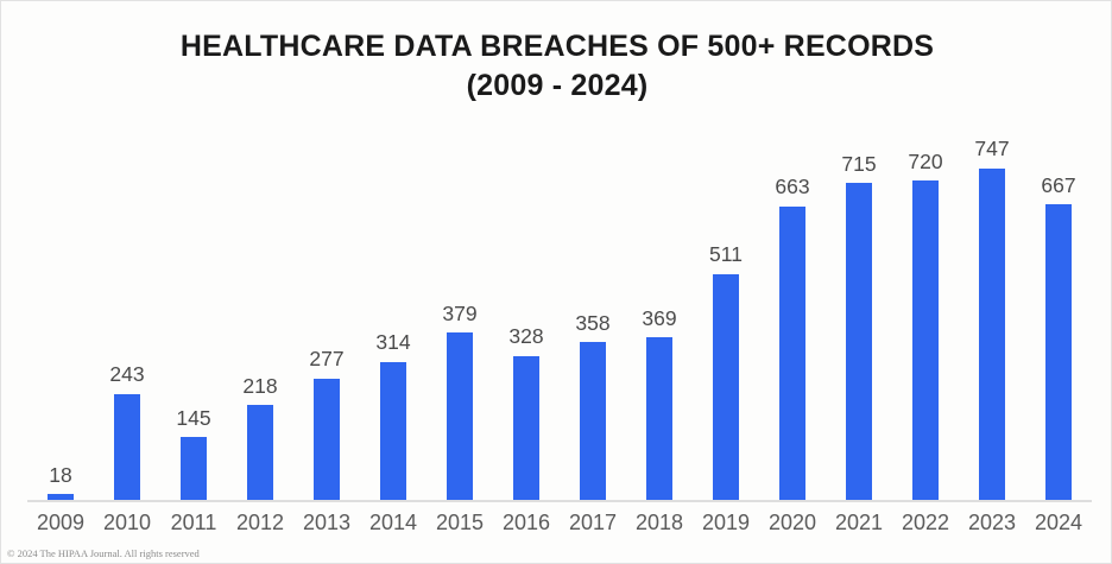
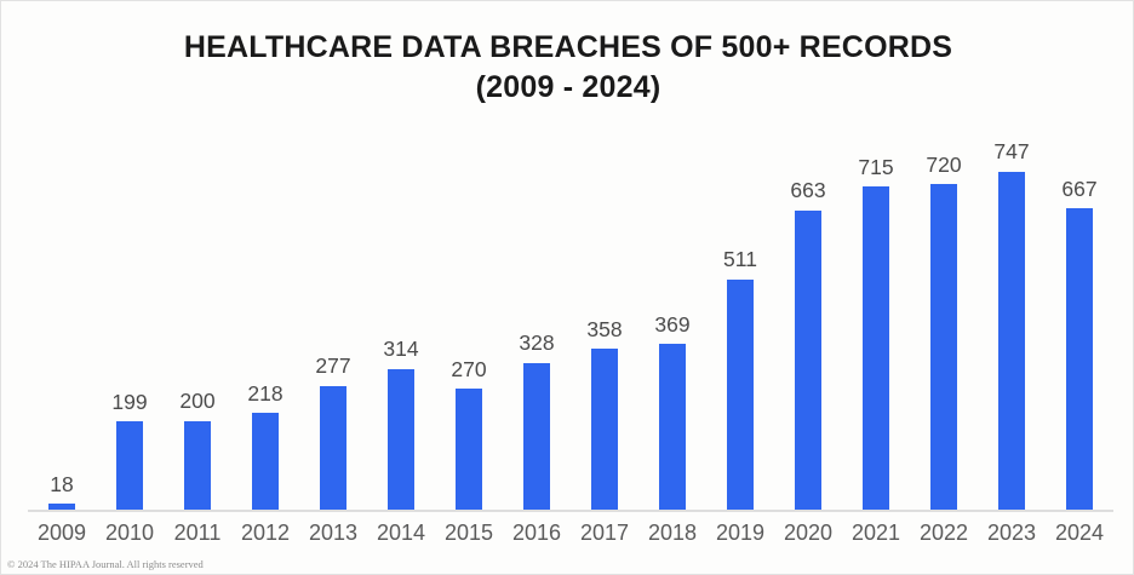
2010: 243 -> 199
2011: 145 -> 200
2015: 379 -> 270
